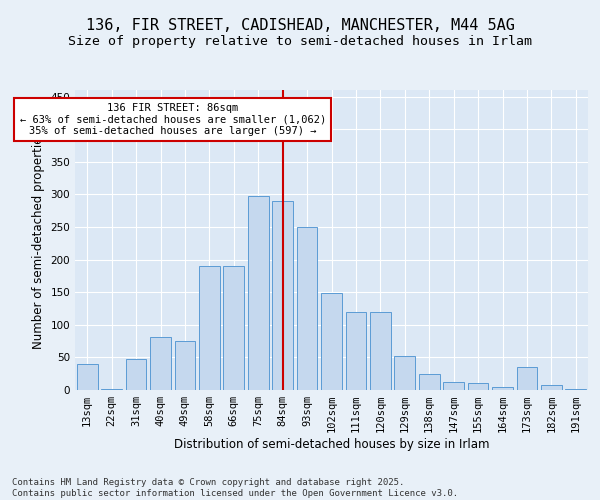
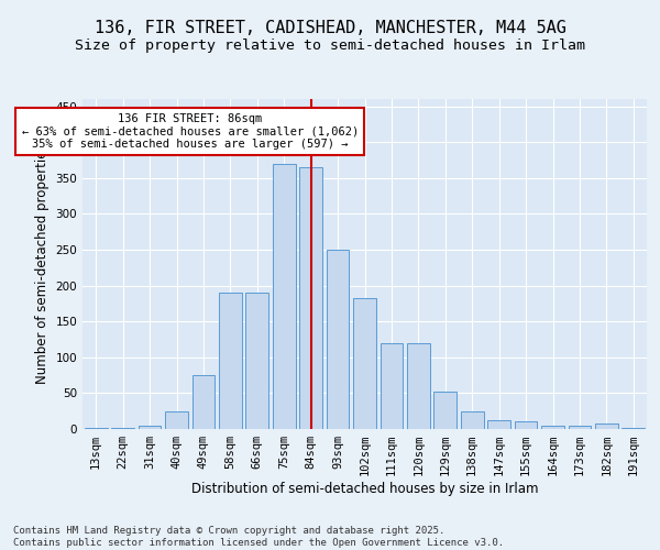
13sqm: 40 -> 2
31sqm: 48 -> 5
40sqm: 82 -> 25
75sqm: 298 -> 370
84sqm: 290 -> 365
102sqm: 148 -> 182
173sqm: 36 -> 5
